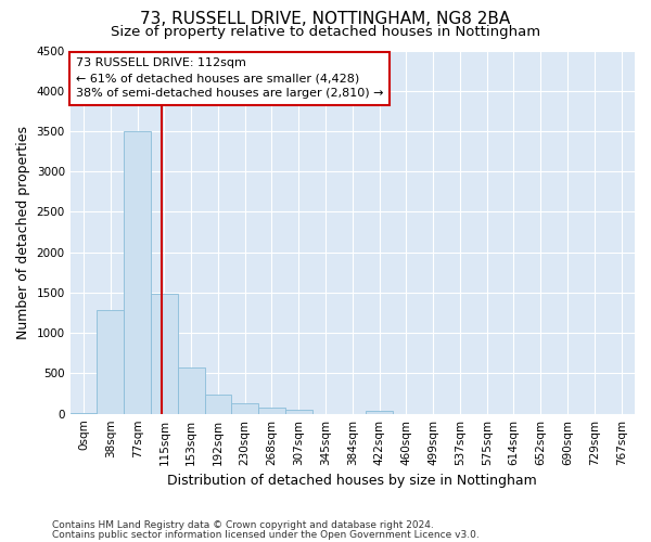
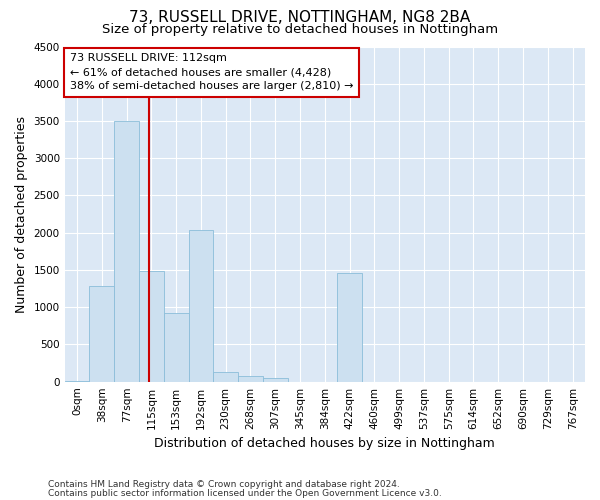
153sqm: 570 -> 920
192sqm: 240 -> 2040
422sqm: 30 -> 1460
